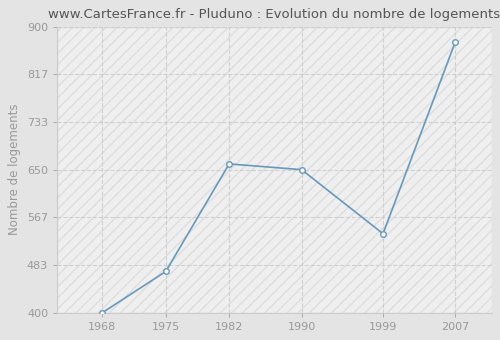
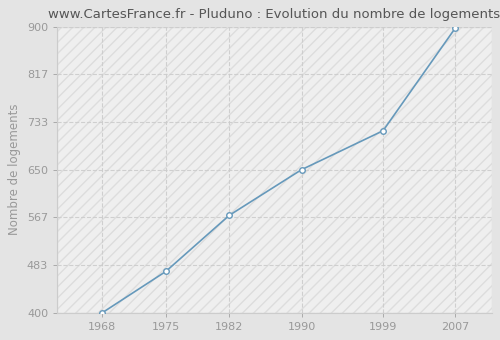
1982: 660 -> 570
1999: 538 -> 718
2007: 874 -> 898
